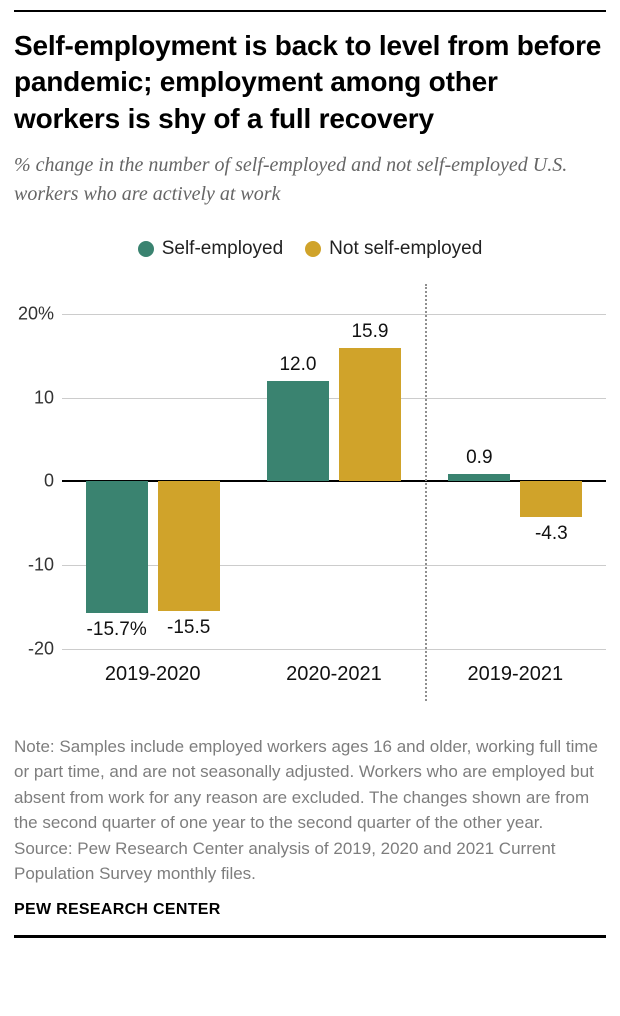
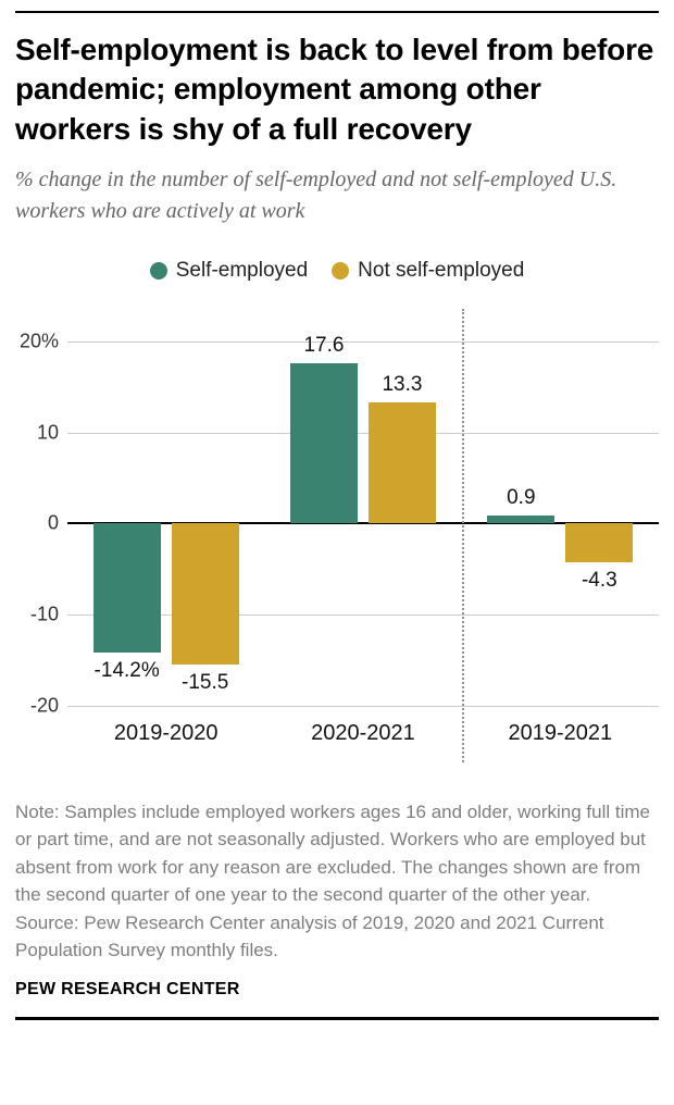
Self-employed/2019-2020: -15.7% -> -14.2%
Self-employed/2020-2021: 12.0 -> 17.6
Not self-employed/2020-2021: 15.9 -> 13.3
